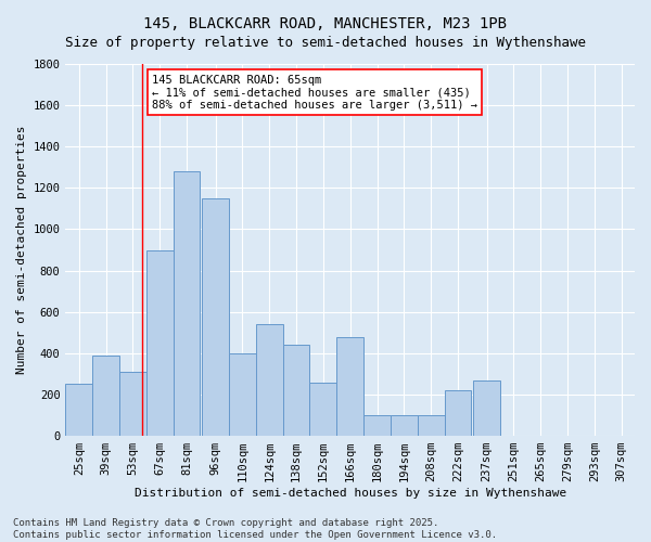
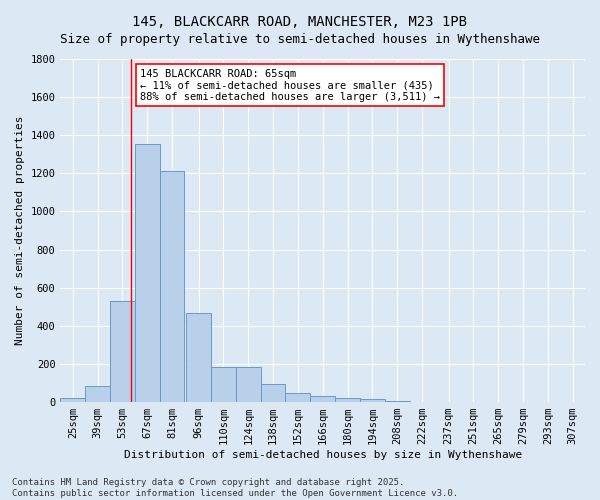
25sqm: 250 -> 20
39sqm: 390 -> 80
53sqm: 310 -> 530
67sqm: 900 -> 1360
81sqm: 1280 -> 1220
96sqm: 1150 -> 460
110sqm: 400 -> 180
124sqm: 540 -> 180
138sqm: 440 -> 100
152sqm: 260 -> 50
166sqm: 480 -> 30
180sqm: 100 -> 20
194sqm: 100 -> 20
208sqm: 100 -> 0
222sqm: 220 -> 0
237sqm: 270 -> 0
